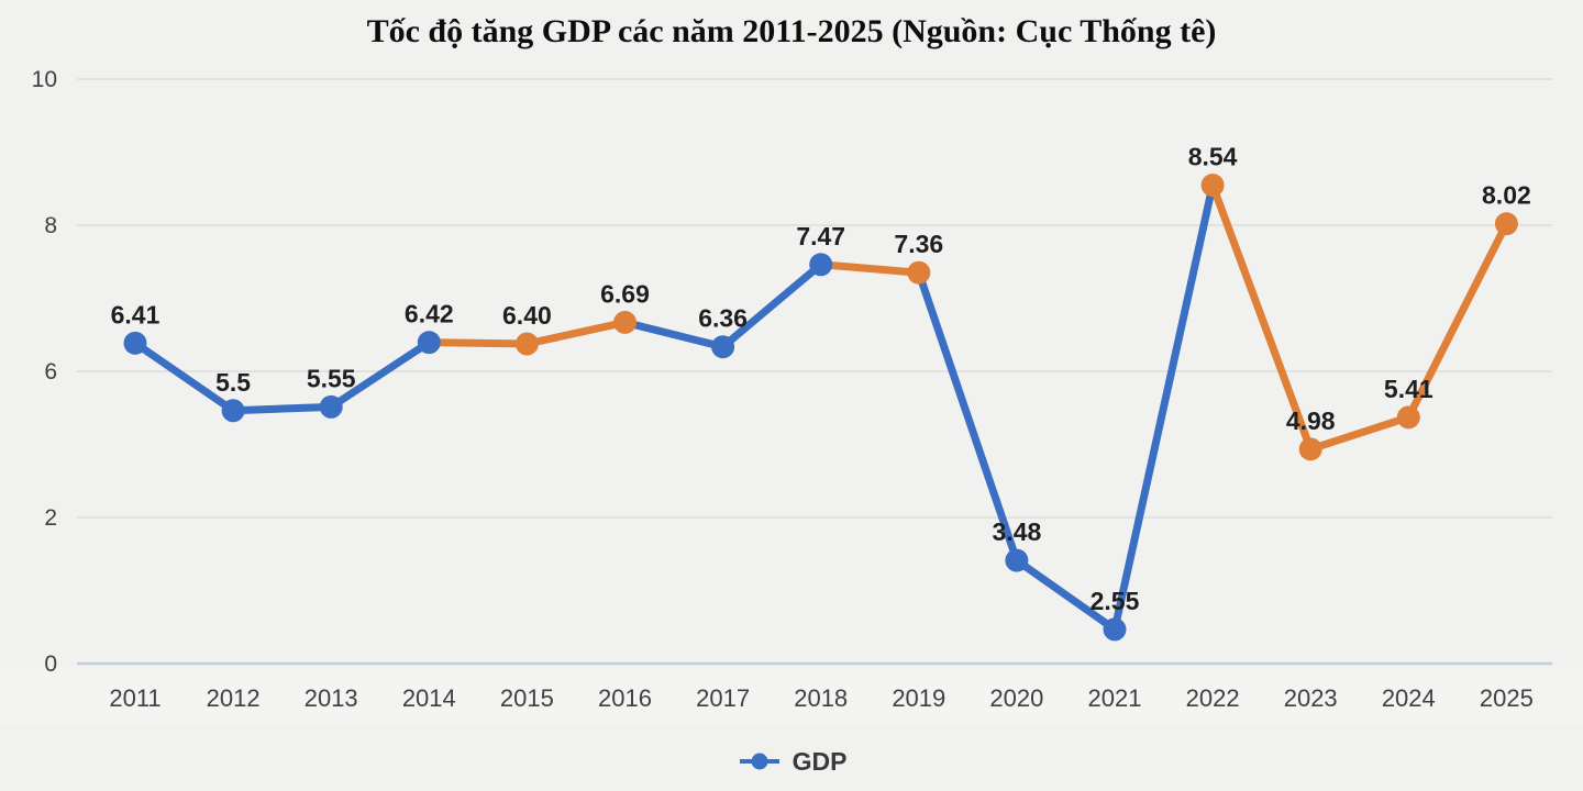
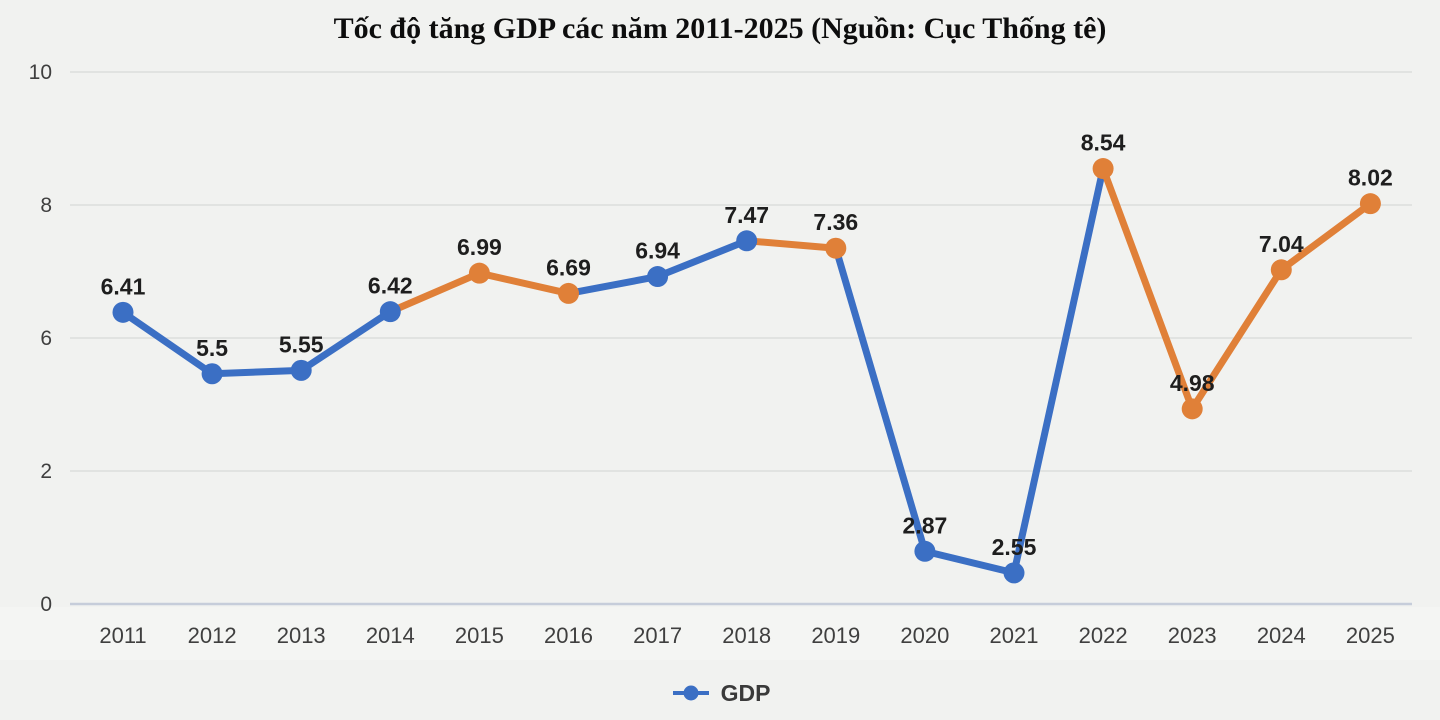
2015: 6.40 -> 6.99
2017: 6.36 -> 6.94
2020: 3.48 -> 2.87
2024: 5.41 -> 7.04
